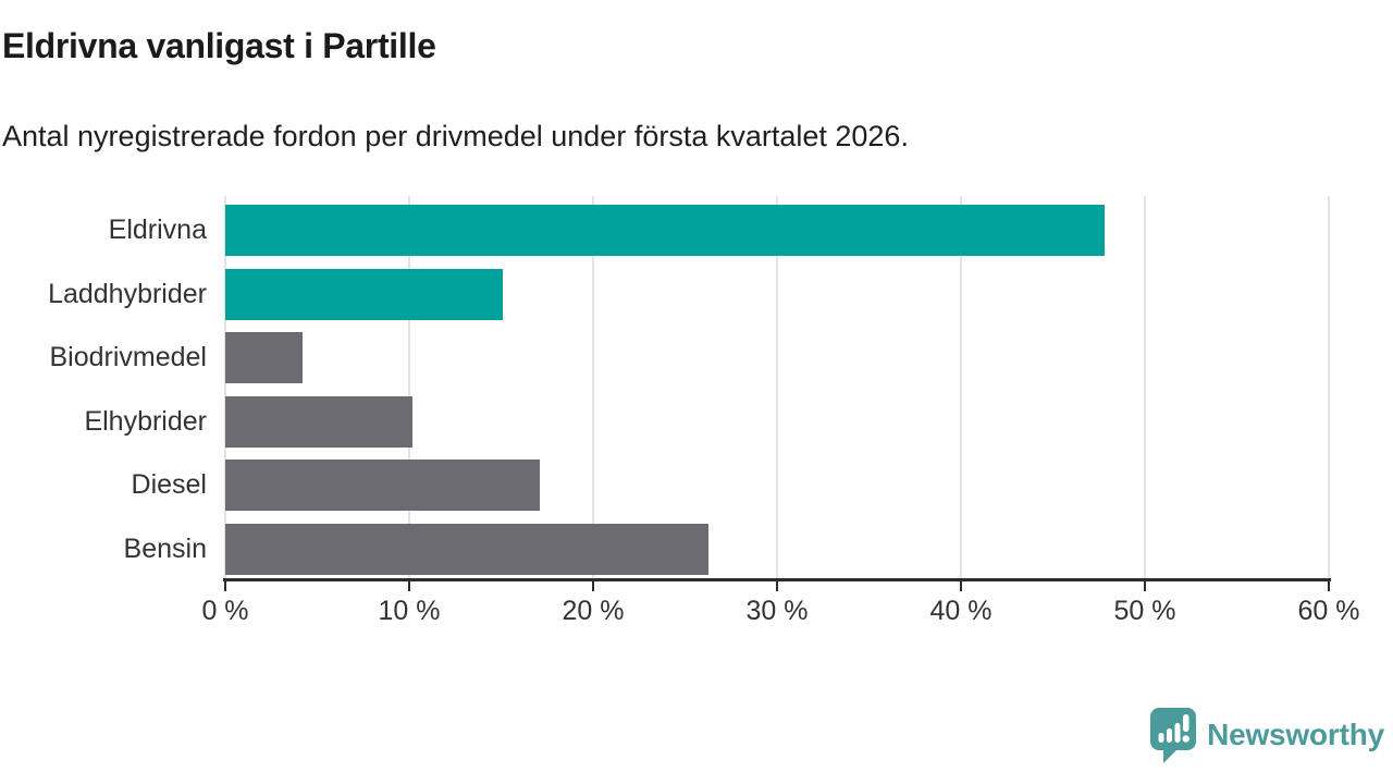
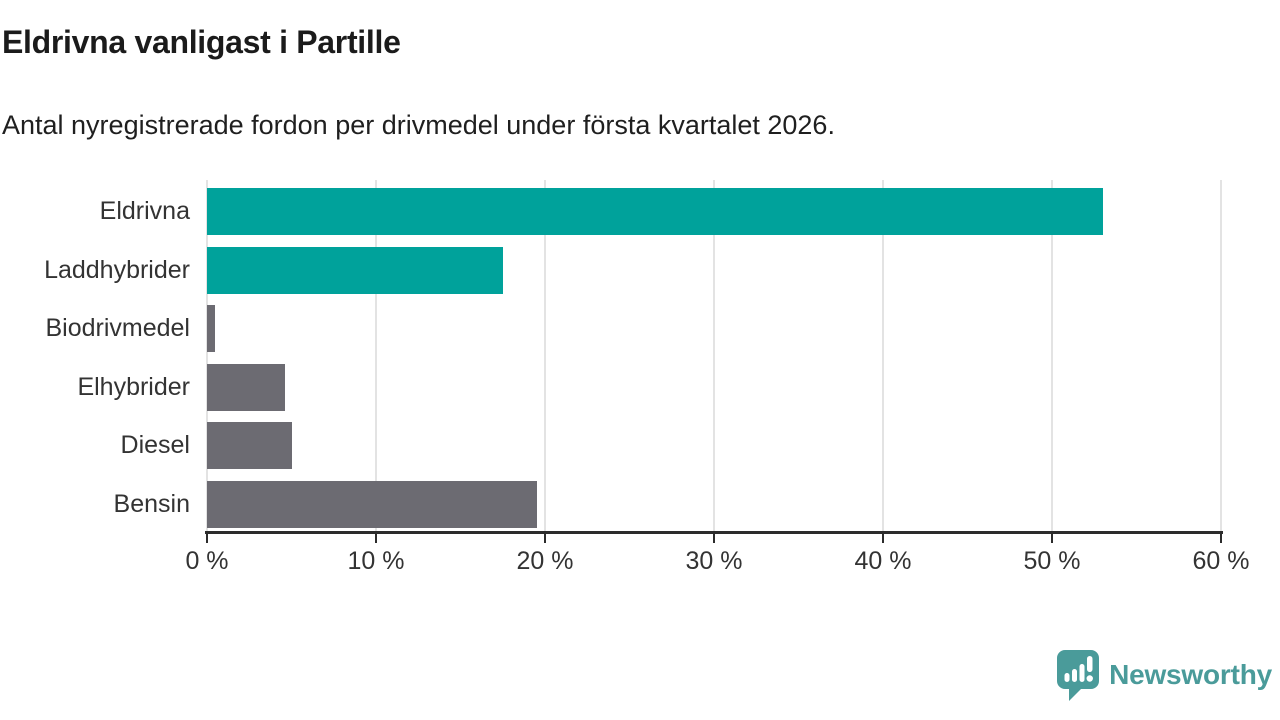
Eldrivna: 47.8% -> 53.0%
Laddhybrider: 15.1% -> 17.5%
Biodrivmedel: 4.2% -> 0.5%
Elhybrider: 10.2% -> 4.6%
Diesel: 17.1% -> 5.0%
Bensin: 26.3% -> 19.5%
